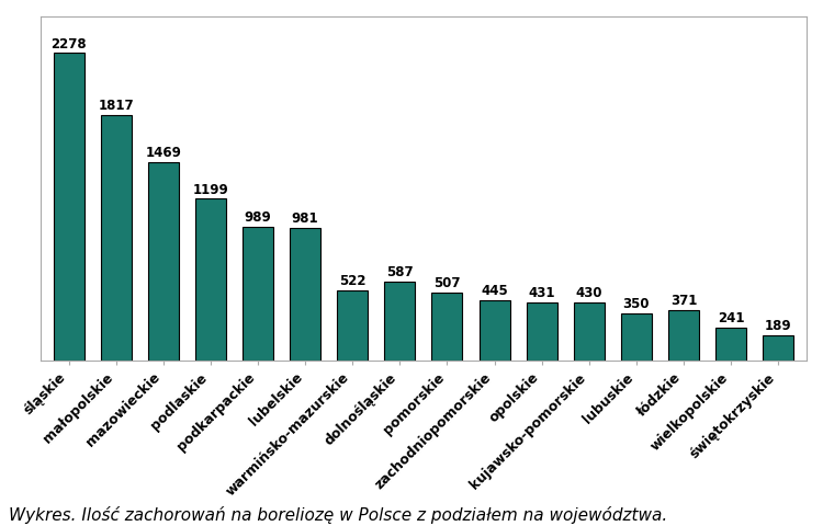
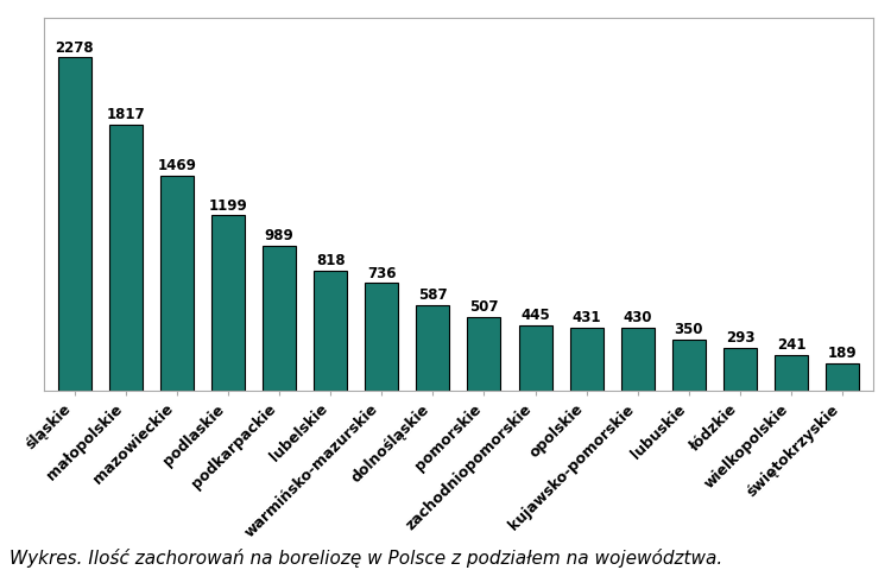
lubelskie: 981 -> 818
warmińsko-mazurskie: 522 -> 736
łódzkie: 371 -> 293
